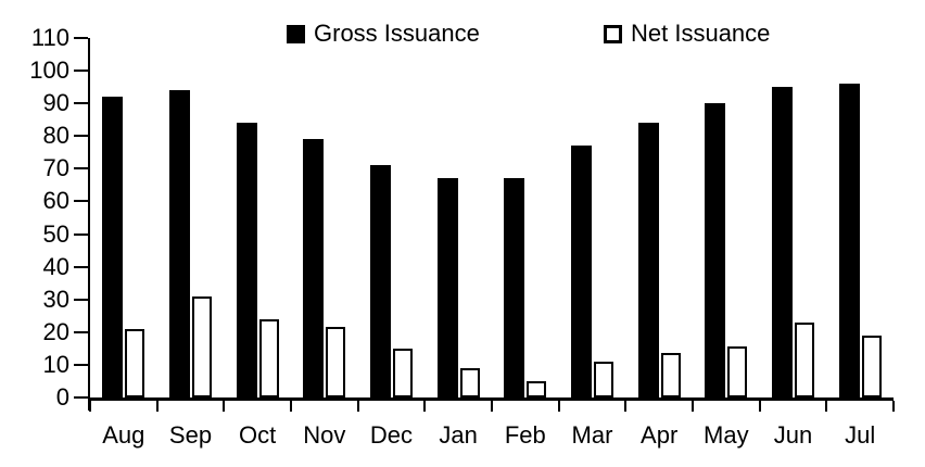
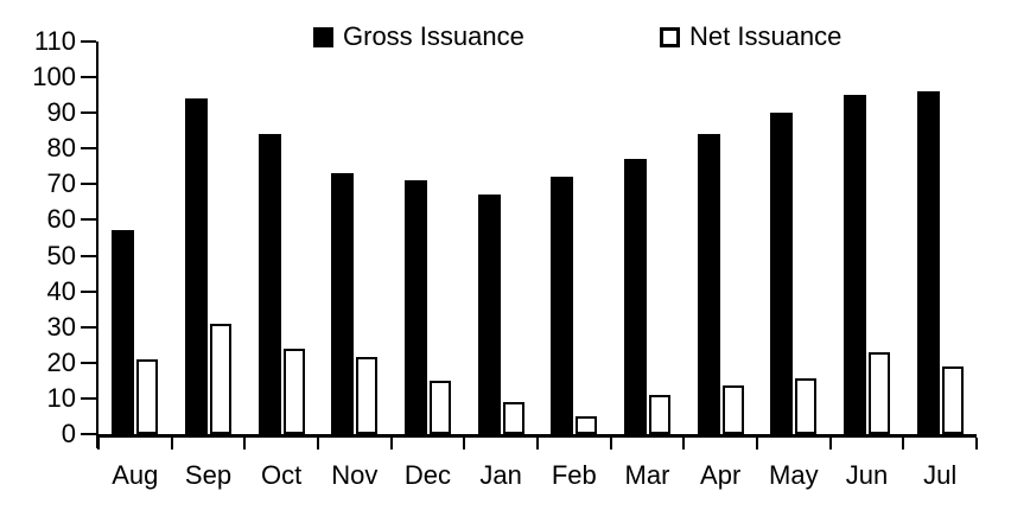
Gross Issuance/Aug: 92 -> 57
Gross Issuance/Nov: 79 -> 73
Gross Issuance/Feb: 67 -> 72
